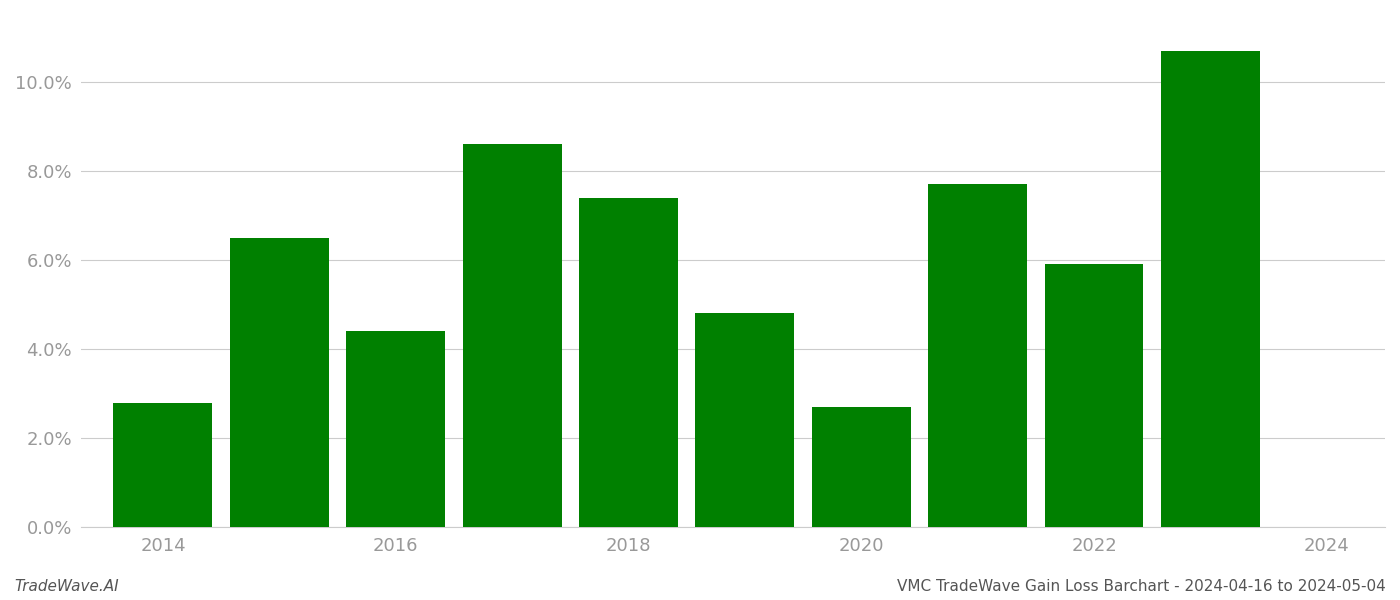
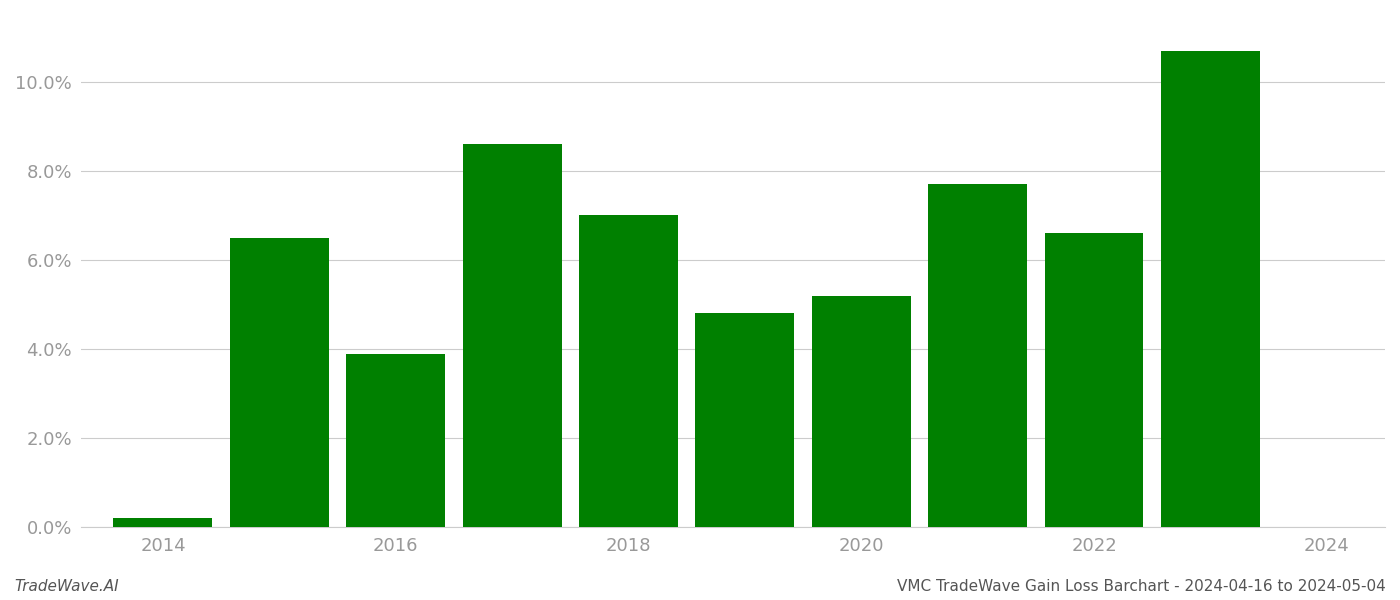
2014: 2.8% -> 0.2%
2016: 4.4% -> 3.9%
2018: 7.4% -> 7.0%
2020: 2.7% -> 5.2%
2022: 5.9% -> 6.6%
